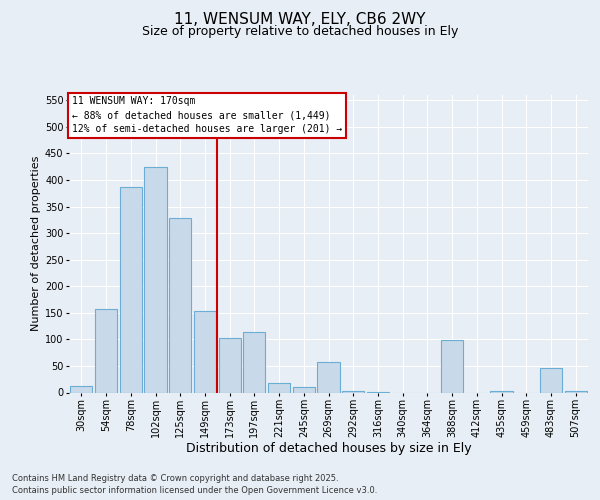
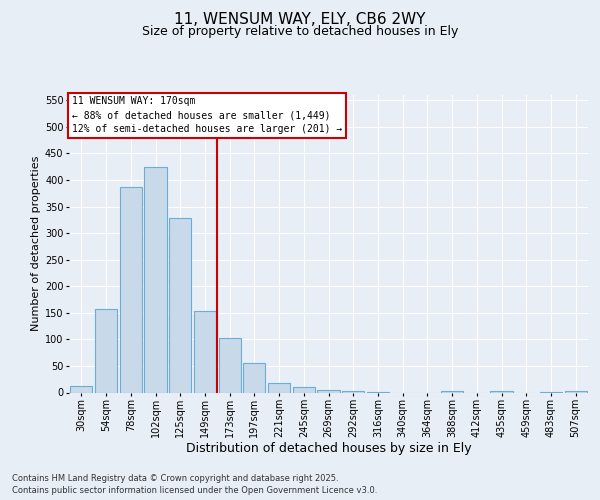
197sqm: 114 -> 55
269sqm: 58 -> 5
388sqm: 98 -> 3
483sqm: 46 -> 1
